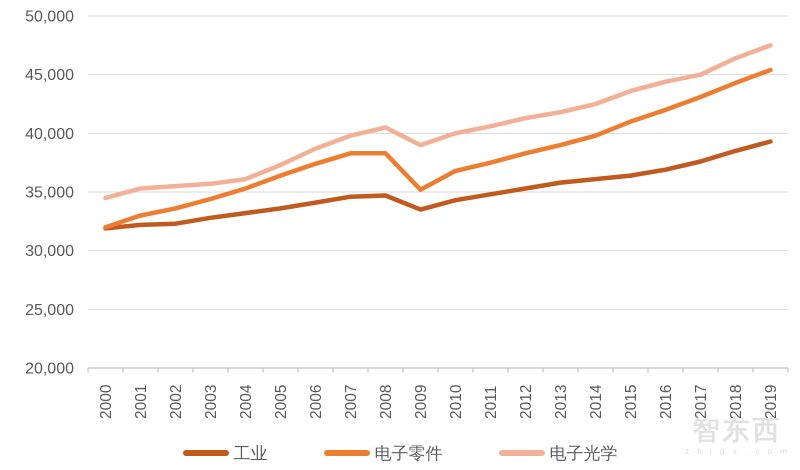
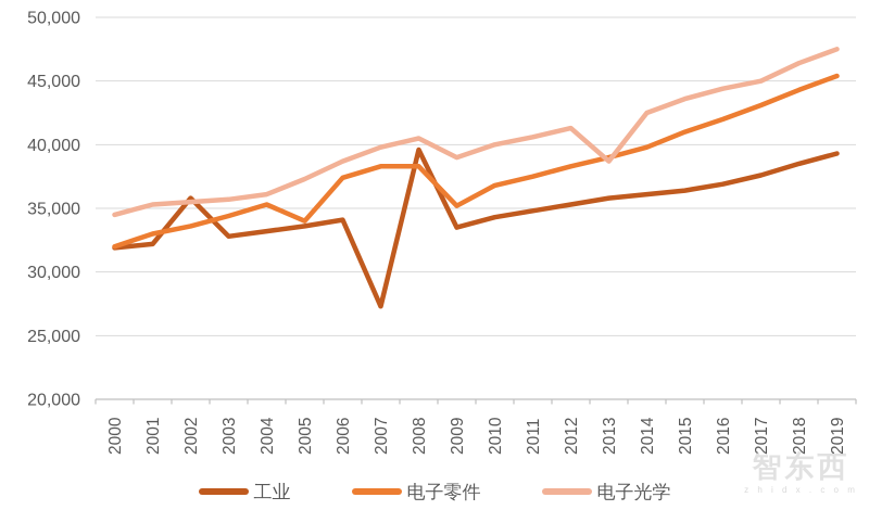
工业/2002: 32300 -> 35800
电子零件/2005: 36400 -> 34000
工业/2007: 34600 -> 27300
工业/2008: 34700 -> 39600
电子光学/2013: 41800 -> 38700
